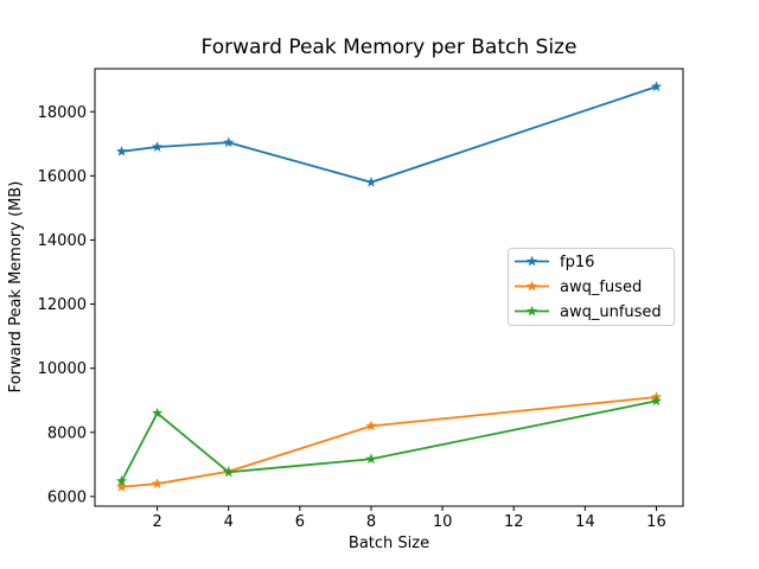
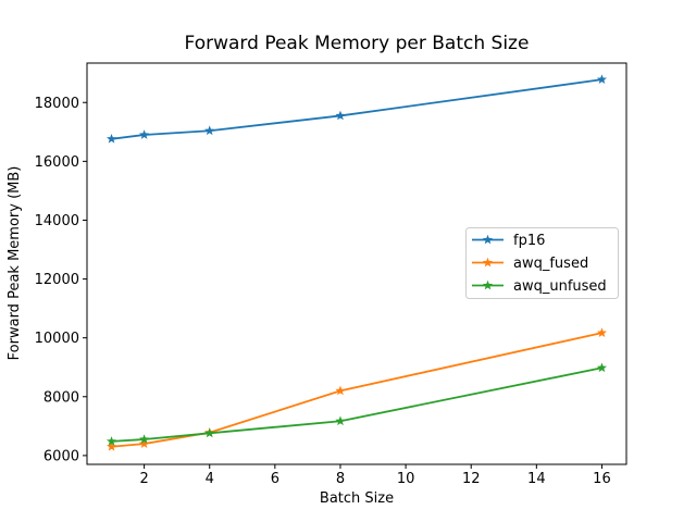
awq_unfused/2: 8600 -> 6600
fp16/8: 15800 -> 17600
awq_fused/16: 9100 -> 10200
